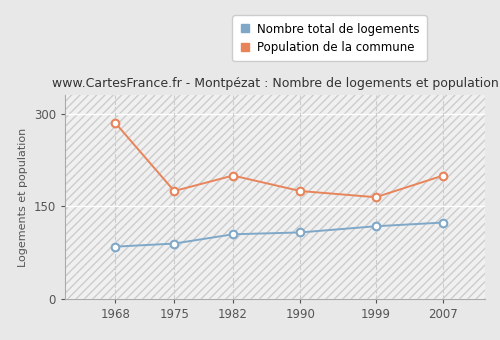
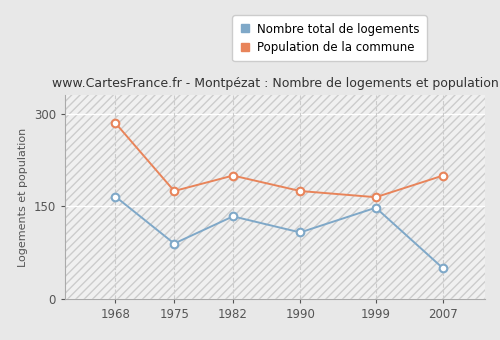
Nombre total de logements/1968: 85 -> 166
Nombre total de logements/1982: 105 -> 134
Nombre total de logements/1999: 118 -> 148
Nombre total de logements/2007: 124 -> 50
